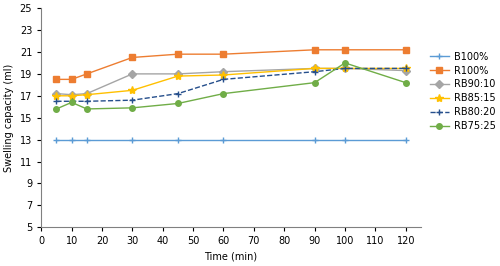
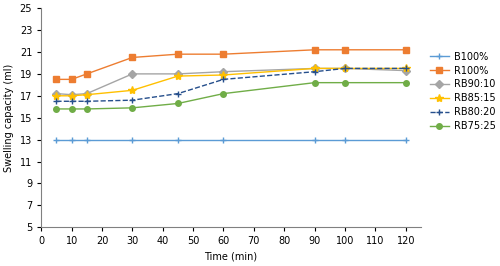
RB75:25/10: 16.4 -> 15.8
RB75:25/100: 20.0 -> 18.2
